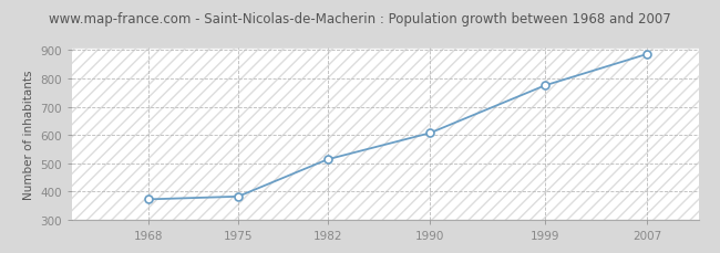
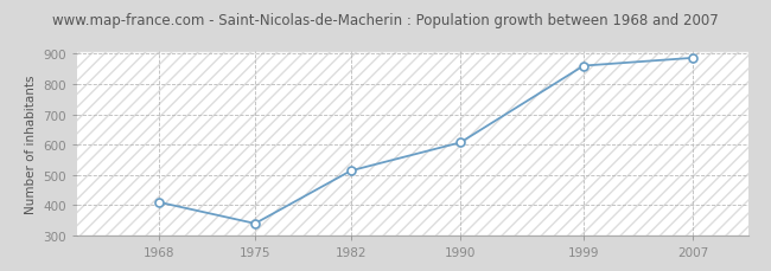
1968: 373 -> 410
1975: 383 -> 340
1999: 775 -> 860
